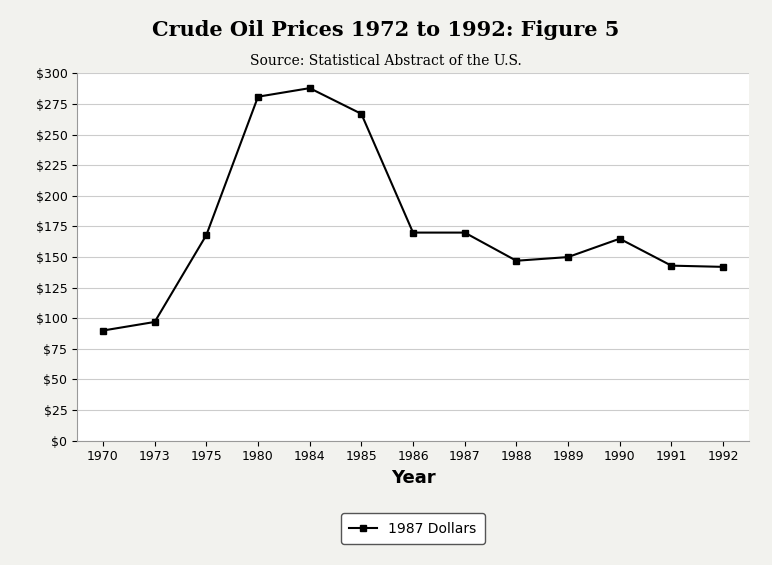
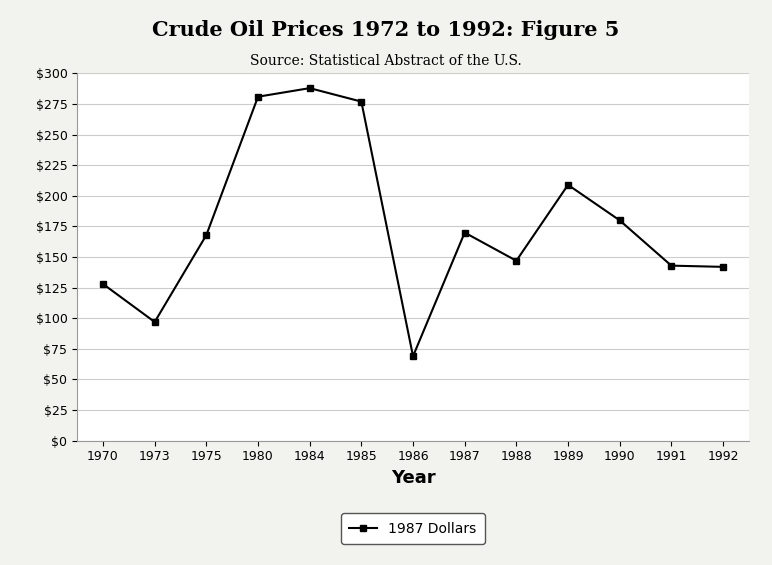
1970: $90 -> $128
1985: $267 -> $277
1986: $170 -> $69
1989: $150 -> $209
1990: $165 -> $180
